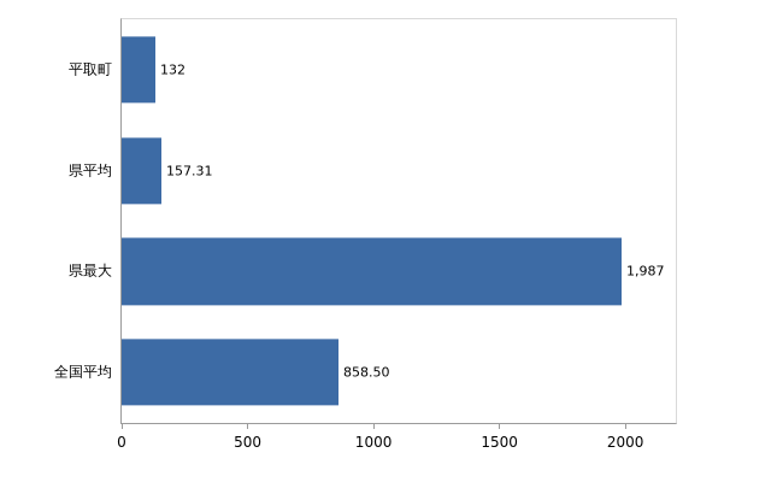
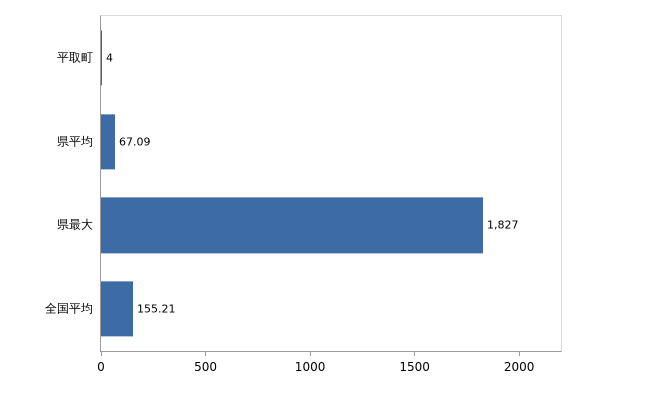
平取町: 132 -> 4
県平均: 157.31 -> 67.09
県最大: 1,987 -> 1,827
全国平均: 858.50 -> 155.21
